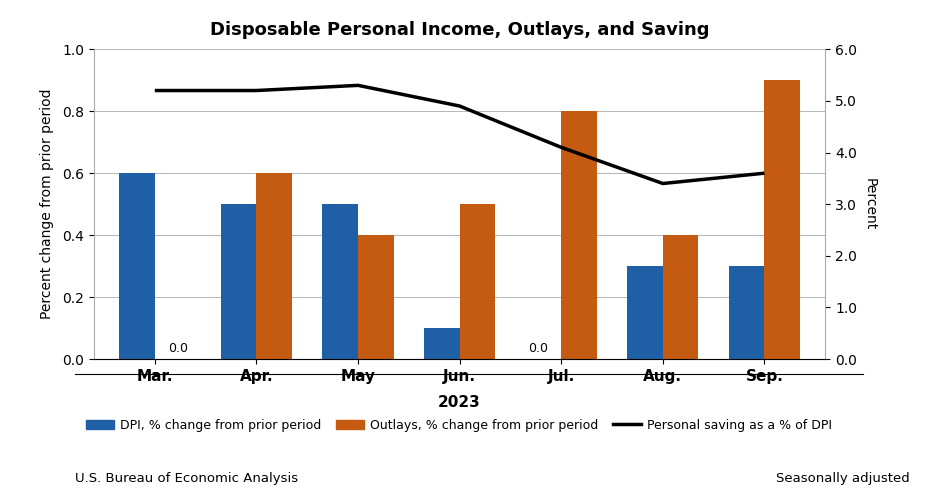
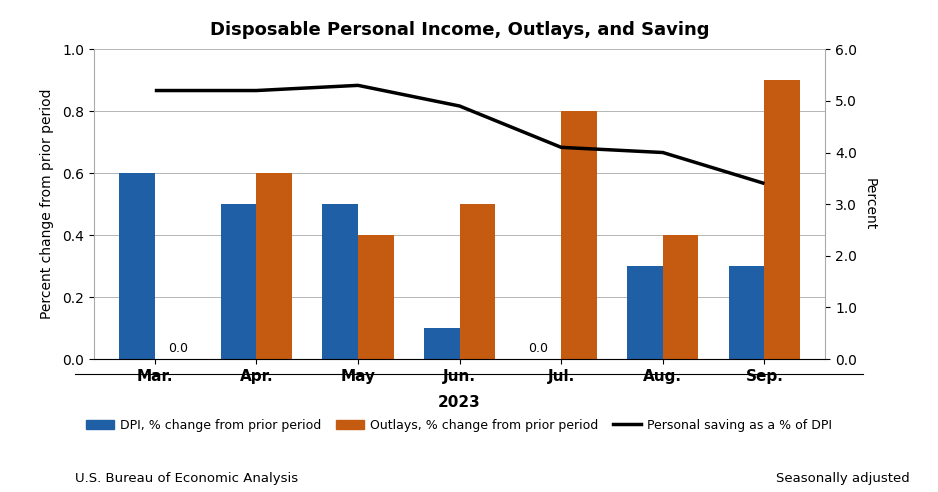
Personal saving as a % of DPI/Aug.: 3.4 -> 4.0
Personal saving as a % of DPI/Sep.: 3.6 -> 3.4
